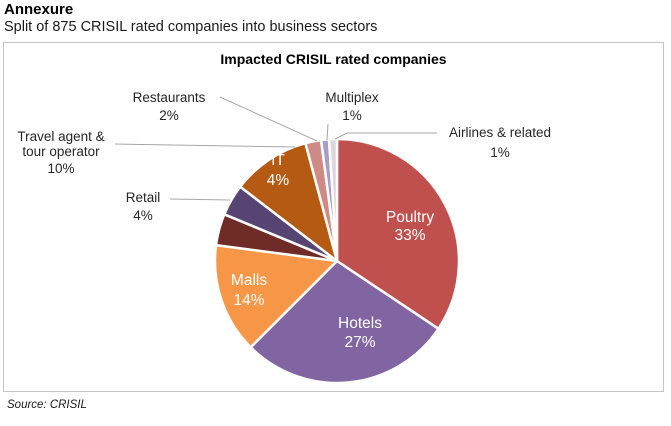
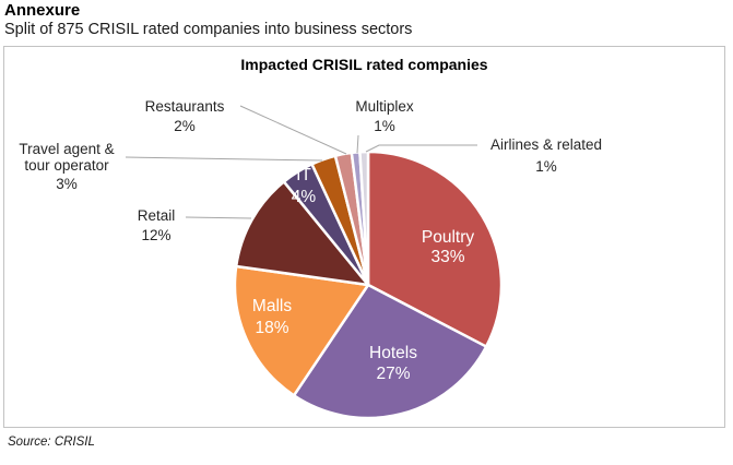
Malls: 14% -> 18%
Retail: 4% -> 12%
Travel agent & tour operator: 10% -> 3%
